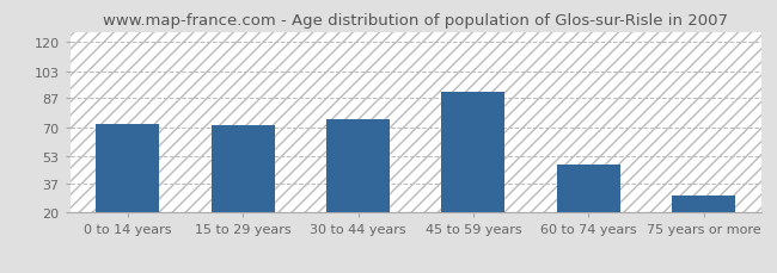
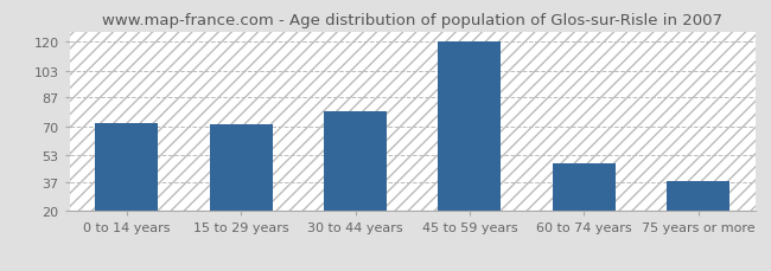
30 to 44 years: 75 -> 79
45 to 59 years: 91 -> 120
75 years or more: 30 -> 38
